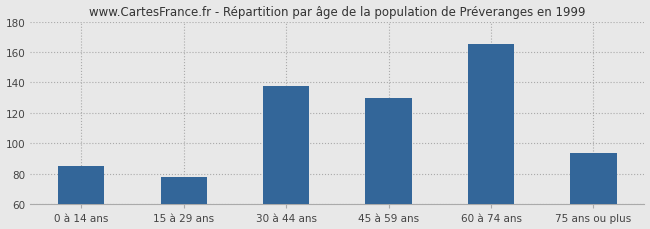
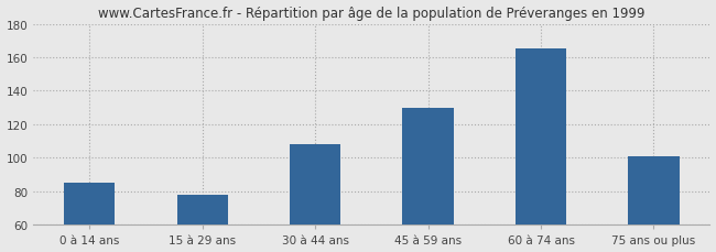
30 à 44 ans: 138 -> 108
75 ans ou plus: 94 -> 101
